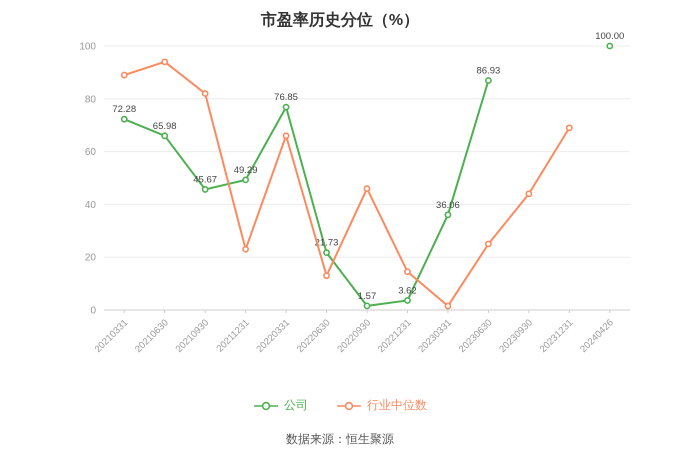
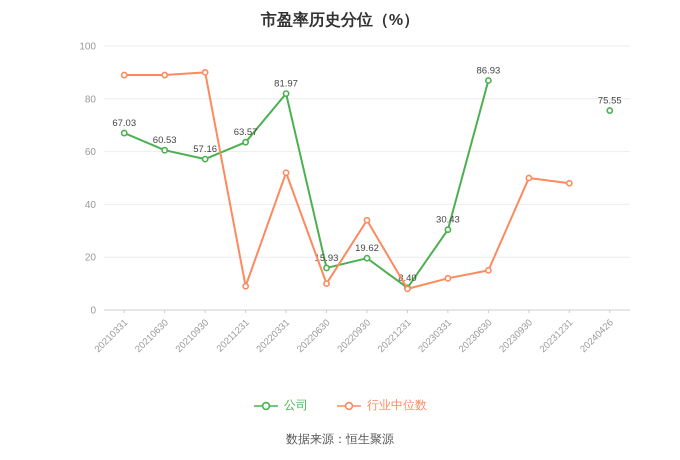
公司/20210331: 72.28 -> 67.03
公司/20210630: 65.98 -> 60.53
行业中位数/20210630: 94 -> 89
公司/20210930: 45.67 -> 57.16
行业中位数/20210930: 82 -> 90
公司/20211231: 49.29 -> 63.57
行业中位数/20211231: 23 -> 9
公司/20220331: 76.85 -> 81.97
行业中位数/20220331: 66 -> 52
公司/20220630: 21.73 -> 15.93
行业中位数/20220630: 13 -> 10
公司/20220930: 1.57 -> 19.62
行业中位数/20220930: 46 -> 34
公司/20221231: 3.62 -> 8.40
行业中位数/20221231: 14 -> 8
公司/20230331: 36.06 -> 30.43
行业中位数/20230331: 2 -> 12
行业中位数/20230630: 25 -> 15
行业中位数/20230930: 44 -> 50
行业中位数/20231231: 69 -> 48
公司/20240426: 100.00 -> 75.55
